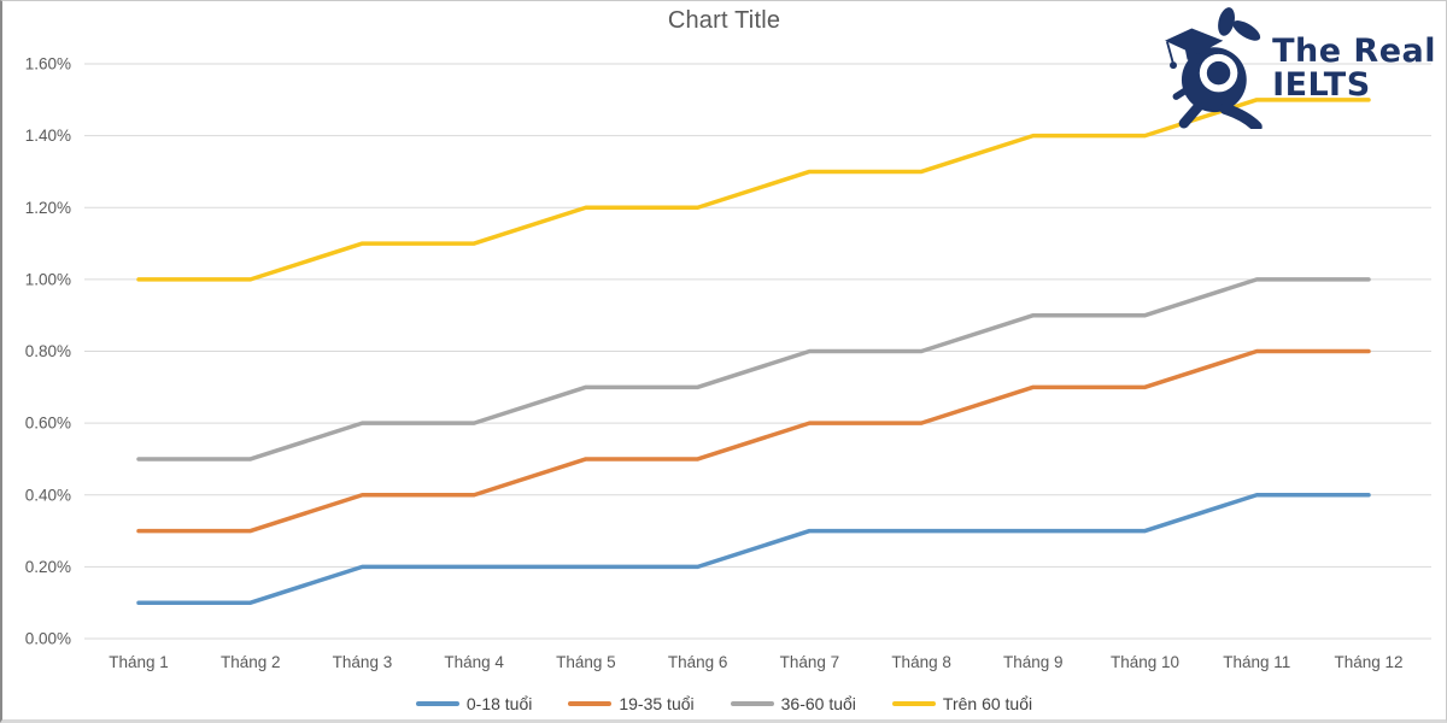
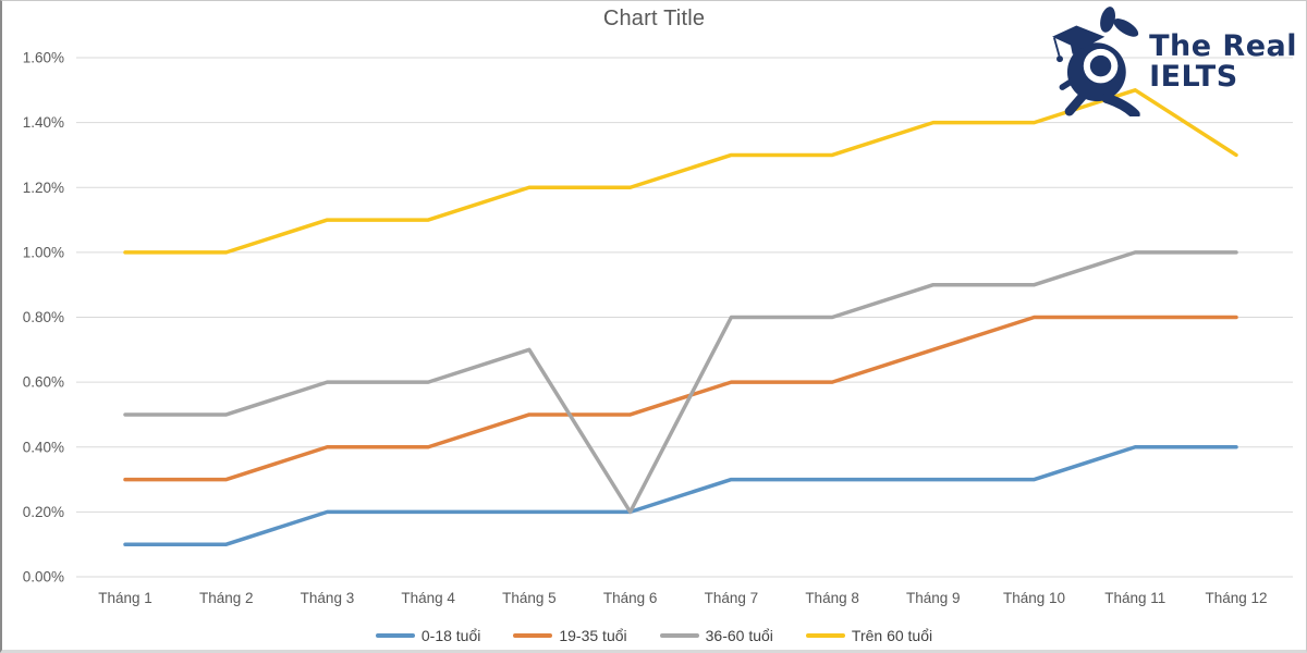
36-60 tuổi/Tháng 6: 0.7% -> 0.2%
19-35 tuổi/Tháng 10: 0.7% -> 0.8%
Trên 60 tuổi/Tháng 12: 1.5% -> 1.3%
